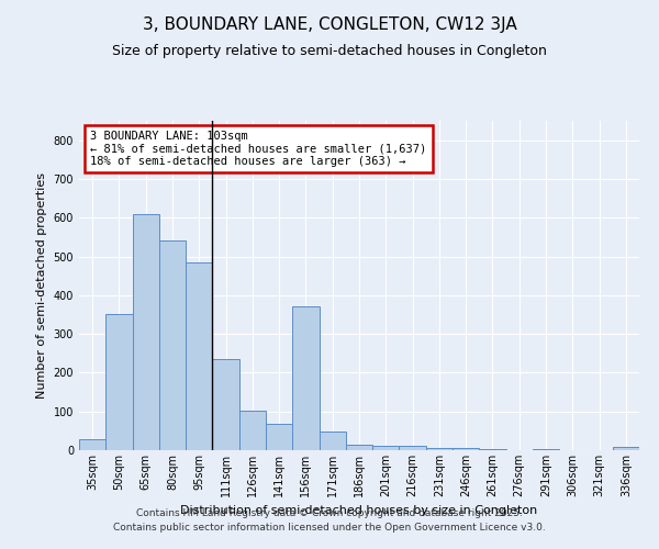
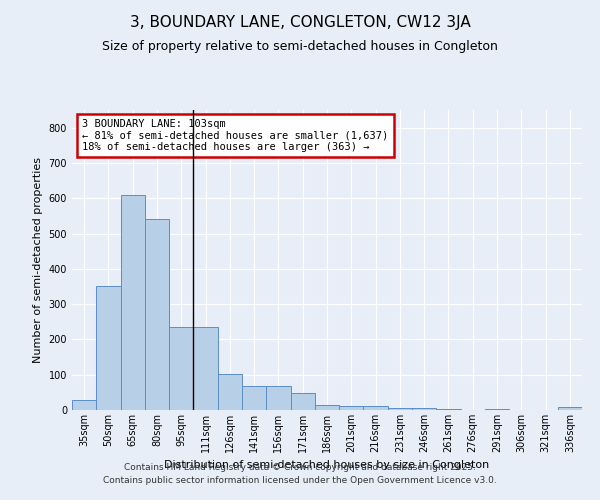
95sqm: 485 -> 235
156sqm: 370 -> 68
